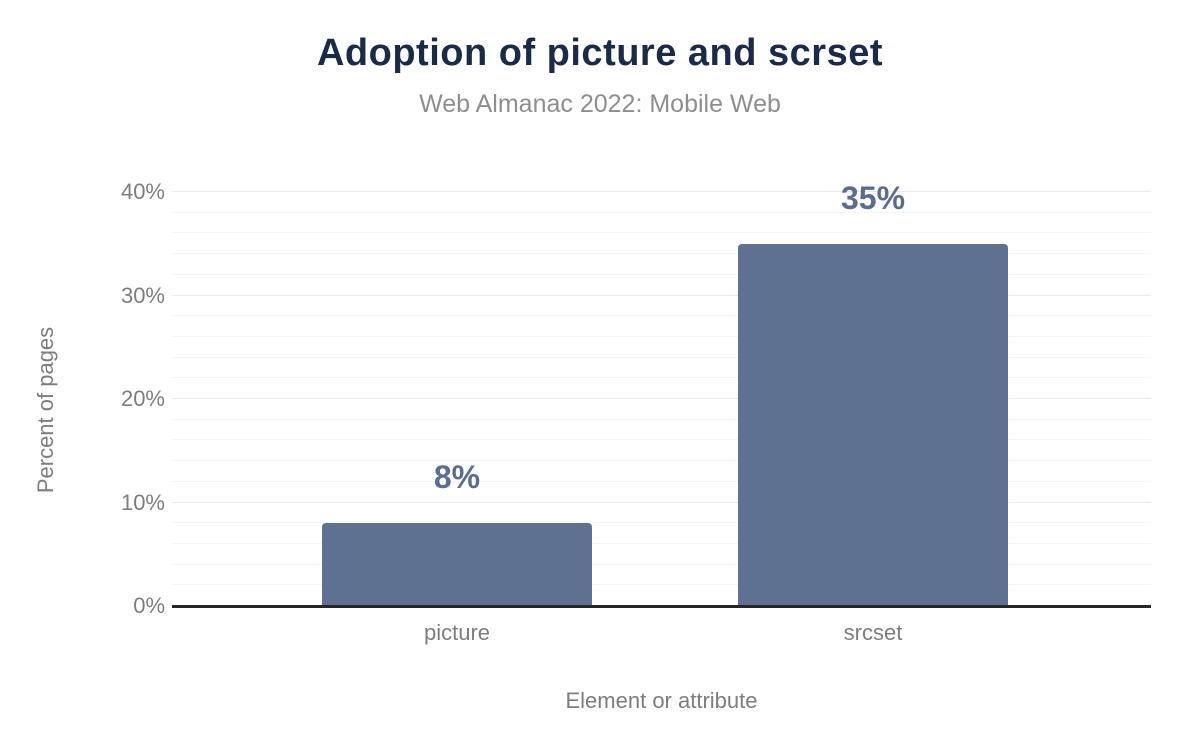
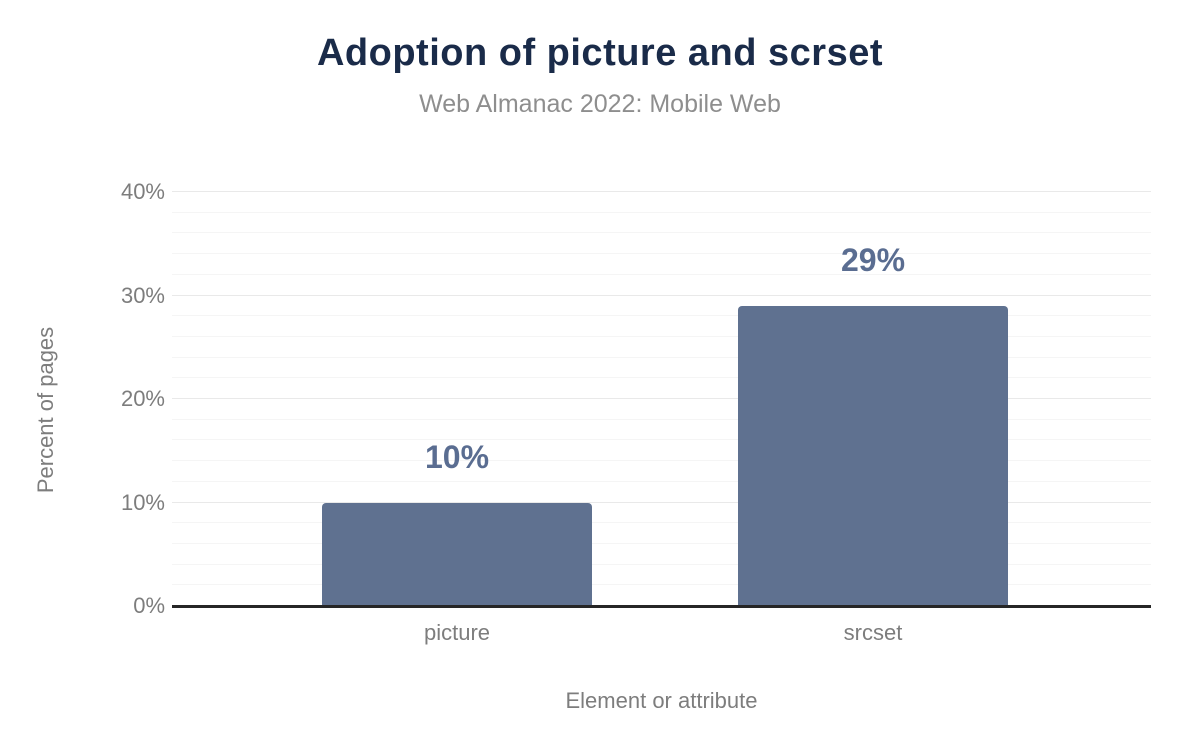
picture: 8% -> 10%
srcset: 35% -> 29%
